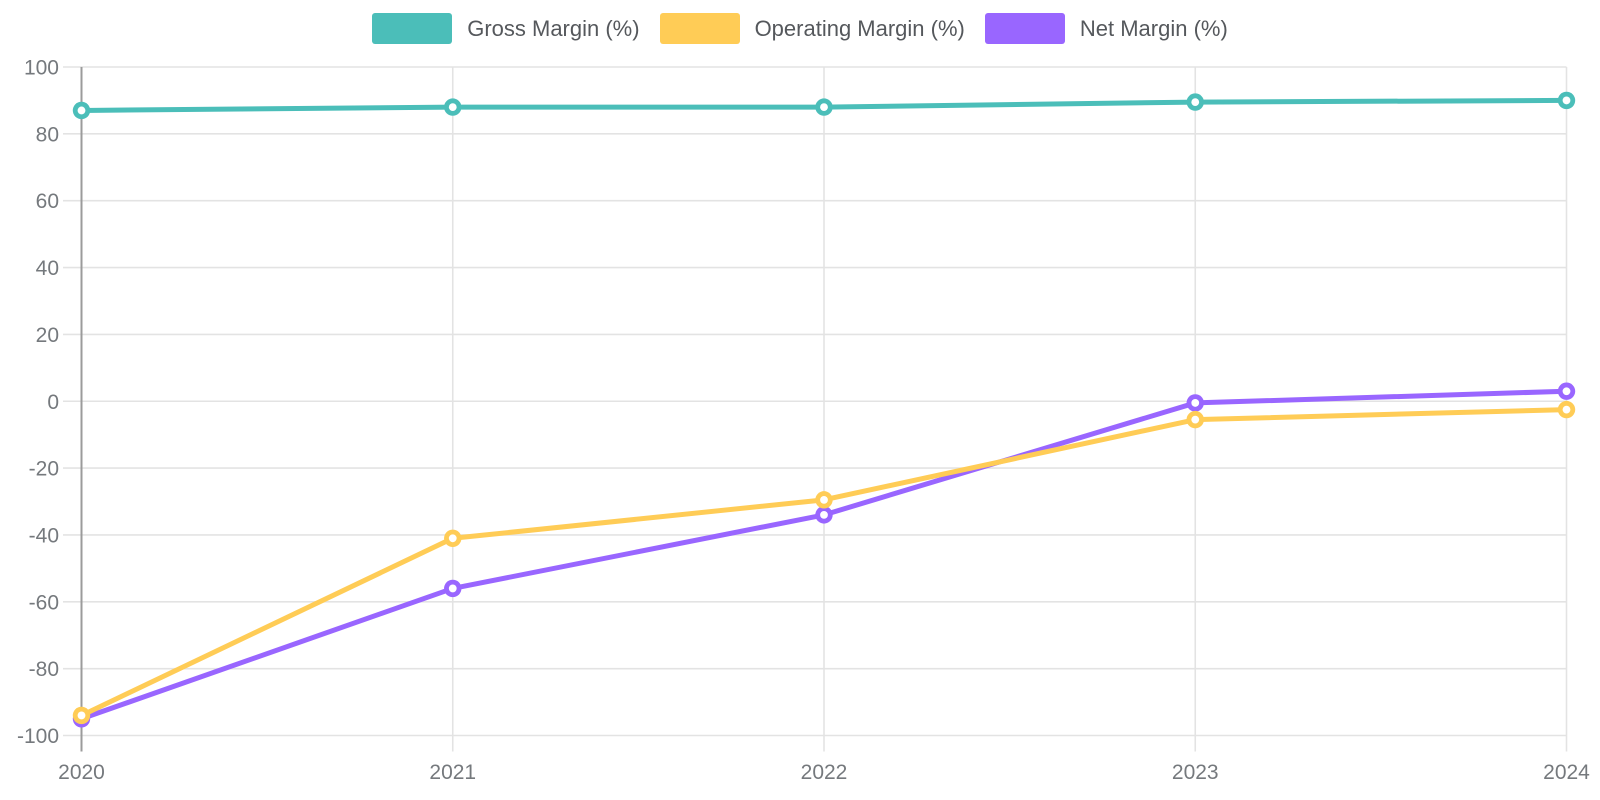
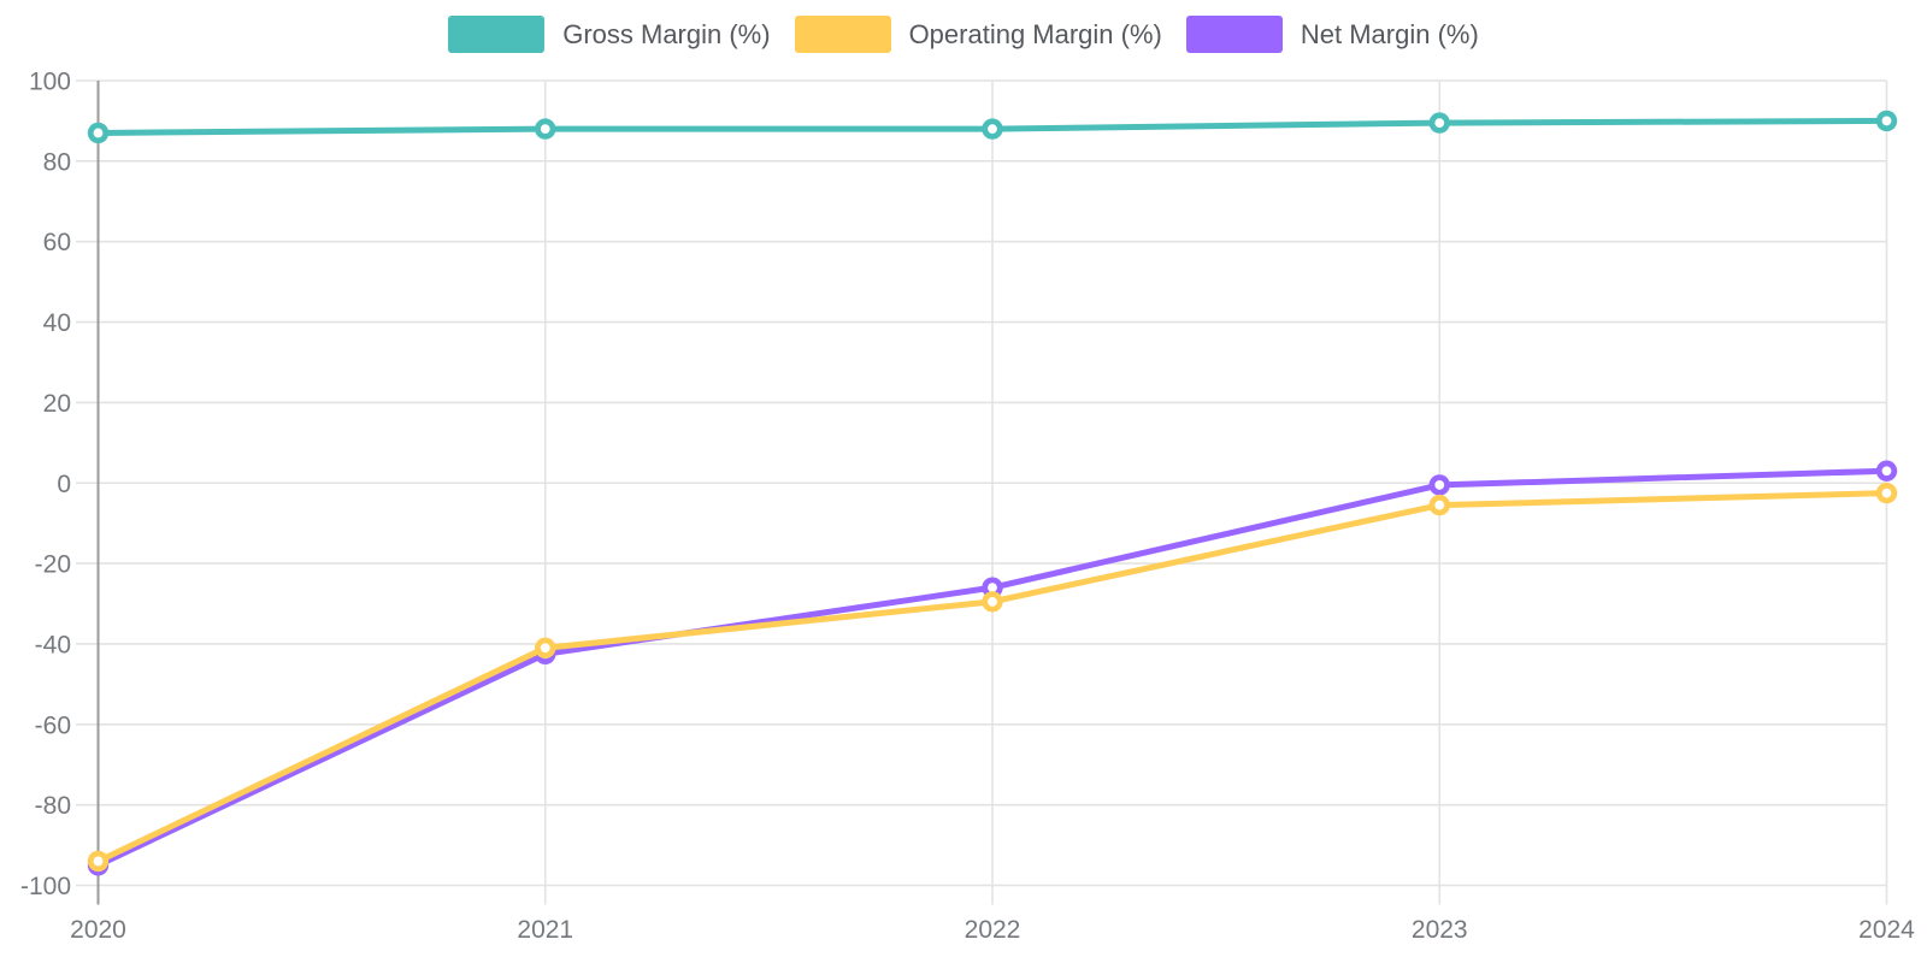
Net Margin (%)/2021: -56 -> -42
Net Margin (%)/2022: -34 -> -26
